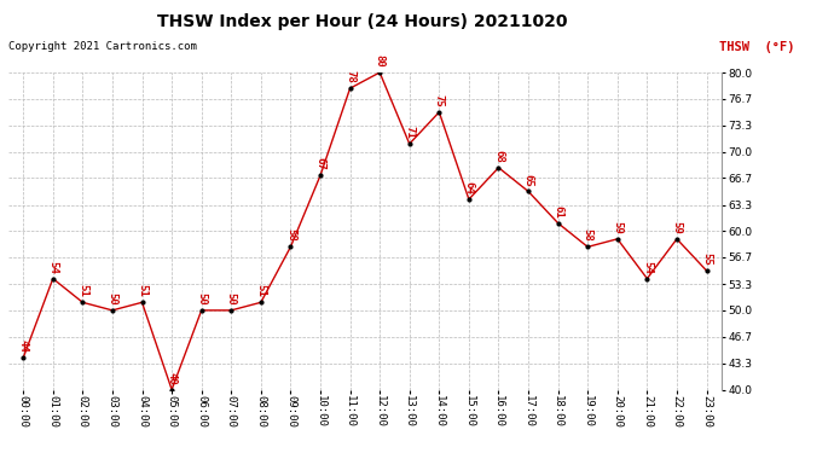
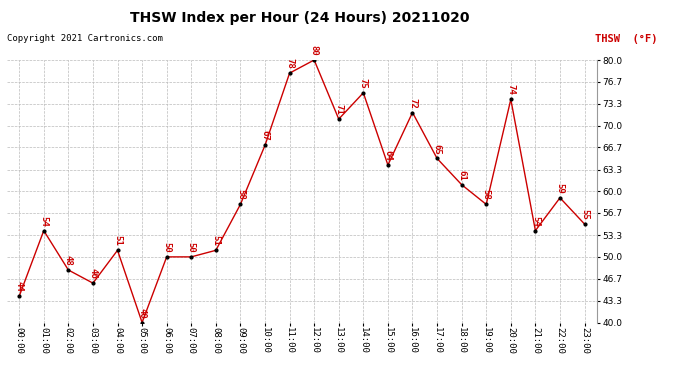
02:00: 51 -> 48
03:00: 50 -> 46
16:00: 68 -> 72
20:00: 59 -> 74
